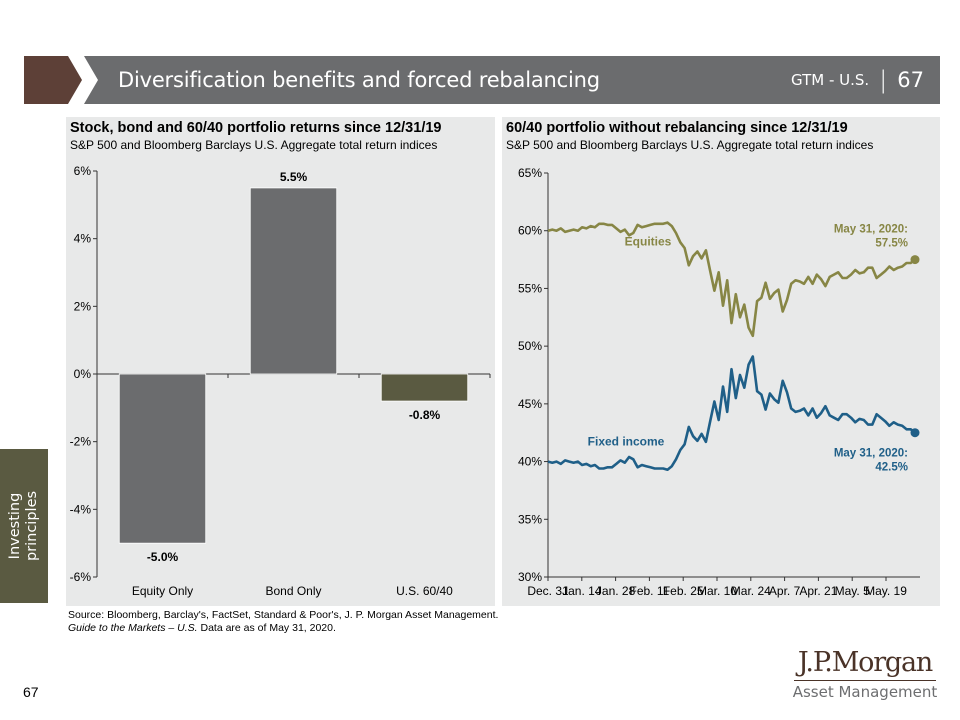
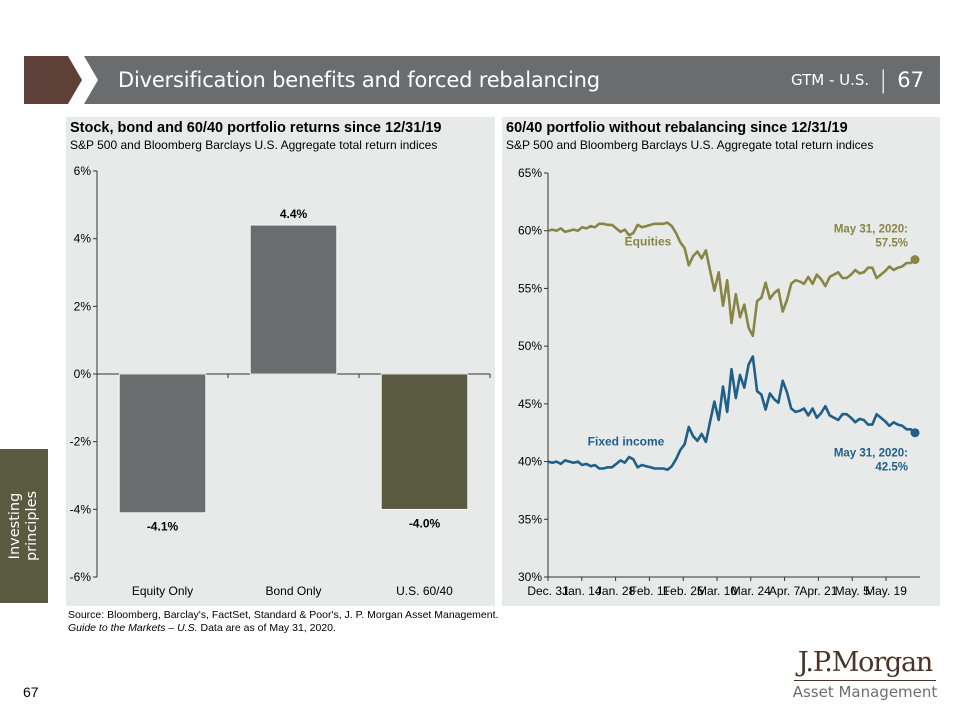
Stock, bond and 60/40 portfolio returns since 12/31/19/Equity Only: -5.0% -> -4.1%
Stock, bond and 60/40 portfolio returns since 12/31/19/Bond Only: 5.5% -> 4.4%
Stock, bond and 60/40 portfolio returns since 12/31/19/U.S. 60/40: -0.8% -> -4.0%
